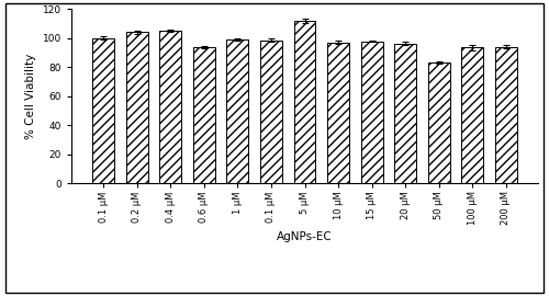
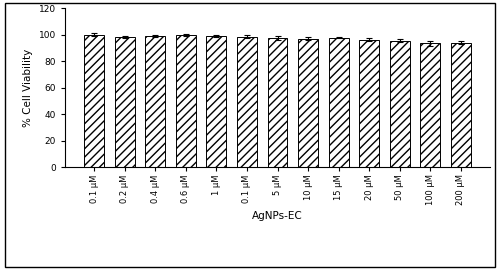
0.2 μM: 104 -> 98
0.4 μM: 105 -> 99
0.6 μM: 94 -> 100
5 μM: 112 -> 98
50 μM: 83 -> 96
